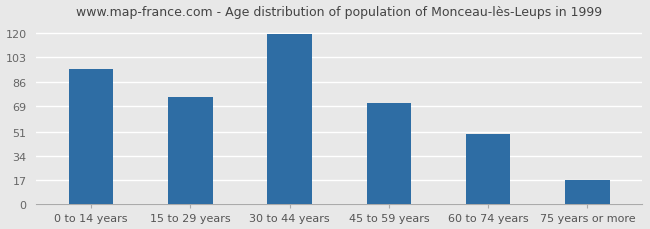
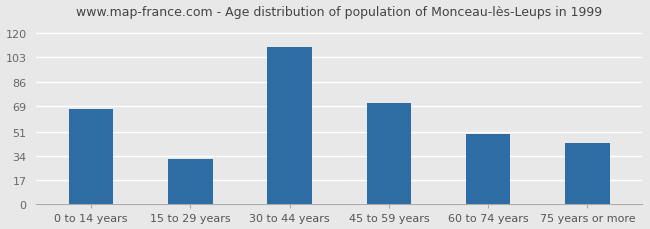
0 to 14 years: 95 -> 67
15 to 29 years: 75 -> 32
30 to 44 years: 119 -> 110
75 years or more: 17 -> 43
